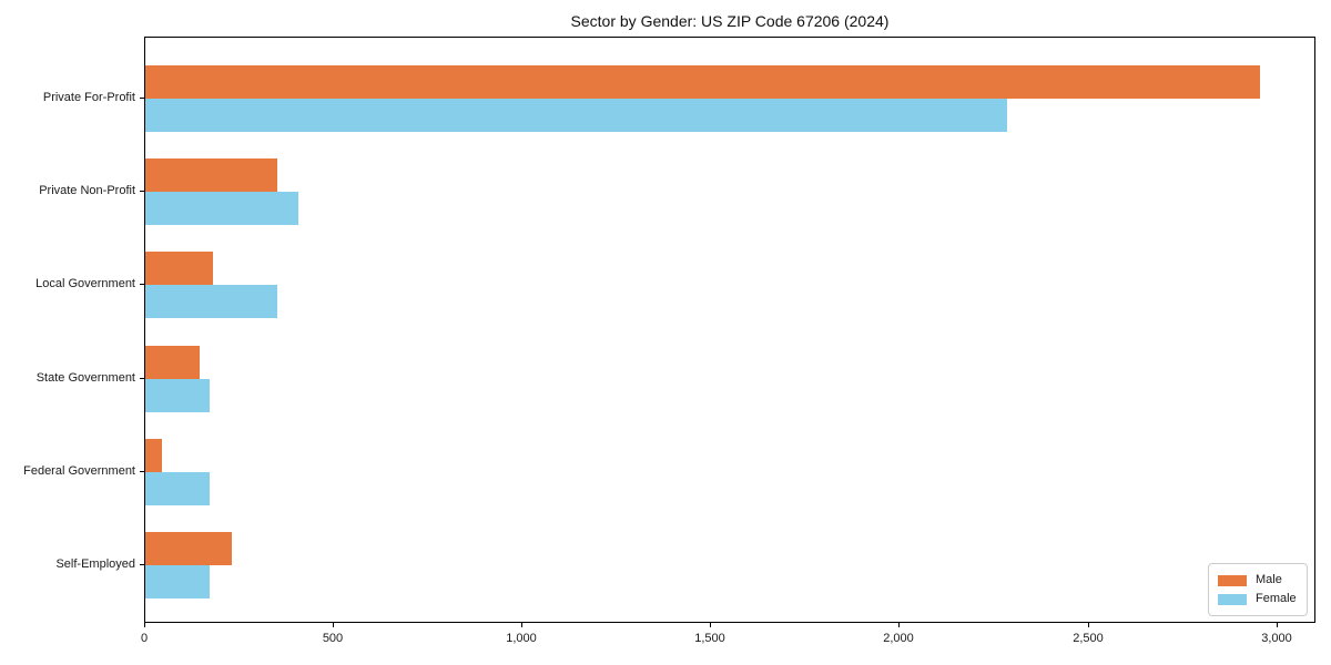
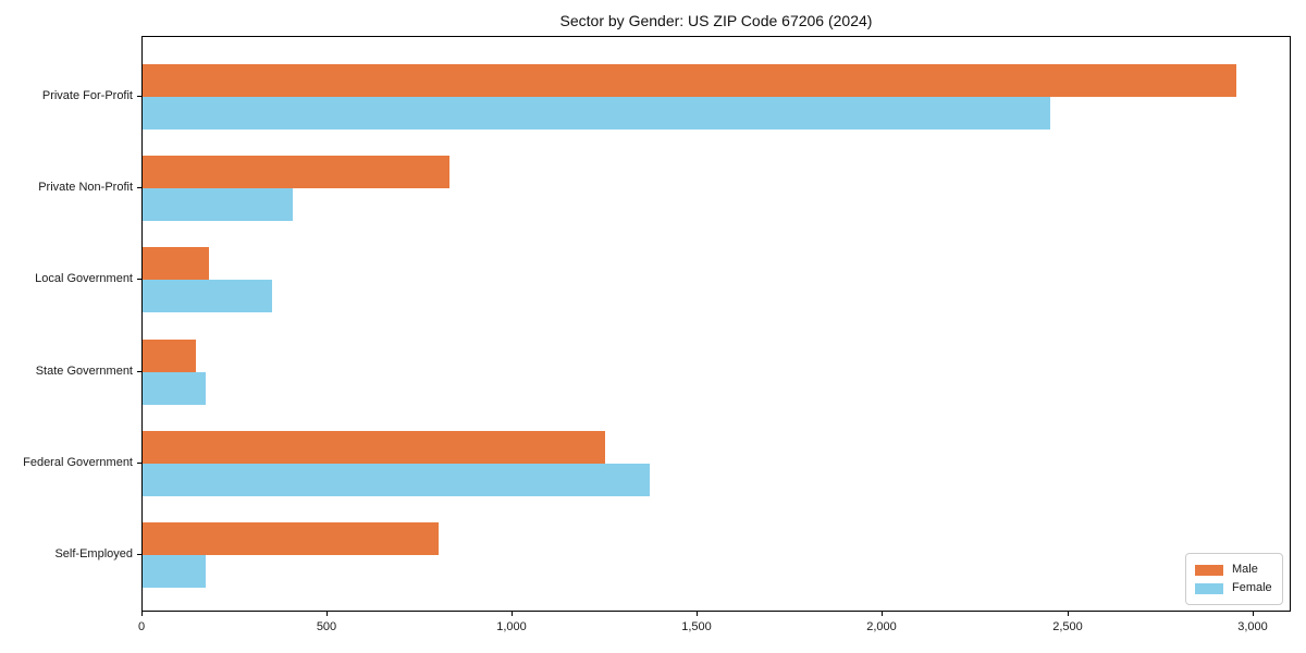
Female/Private For-Profit: 2280 -> 2450
Male/Private Non-Profit: 350 -> 830
Male/Federal Government: 40 -> 1250
Female/Federal Government: 170 -> 1370
Male/Self-Employed: 230 -> 800
